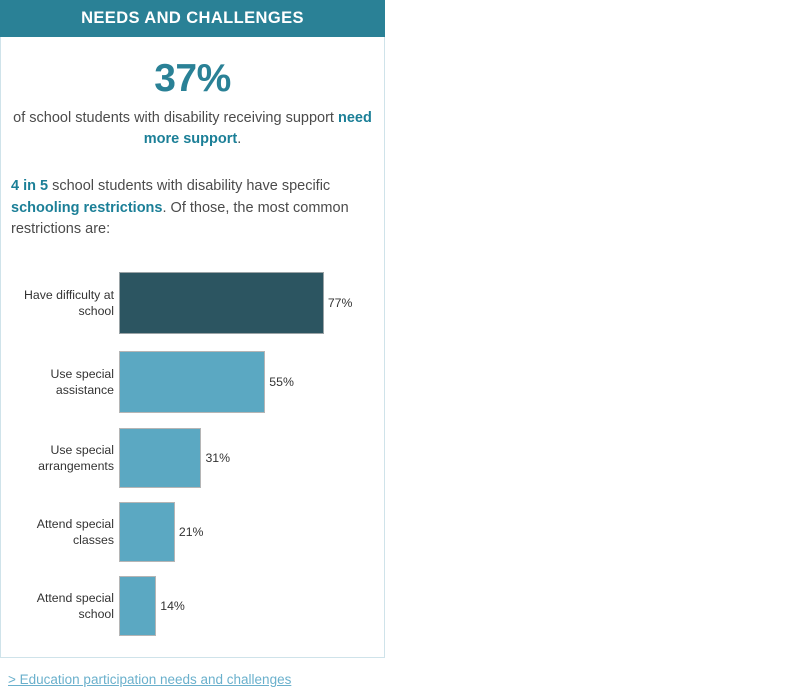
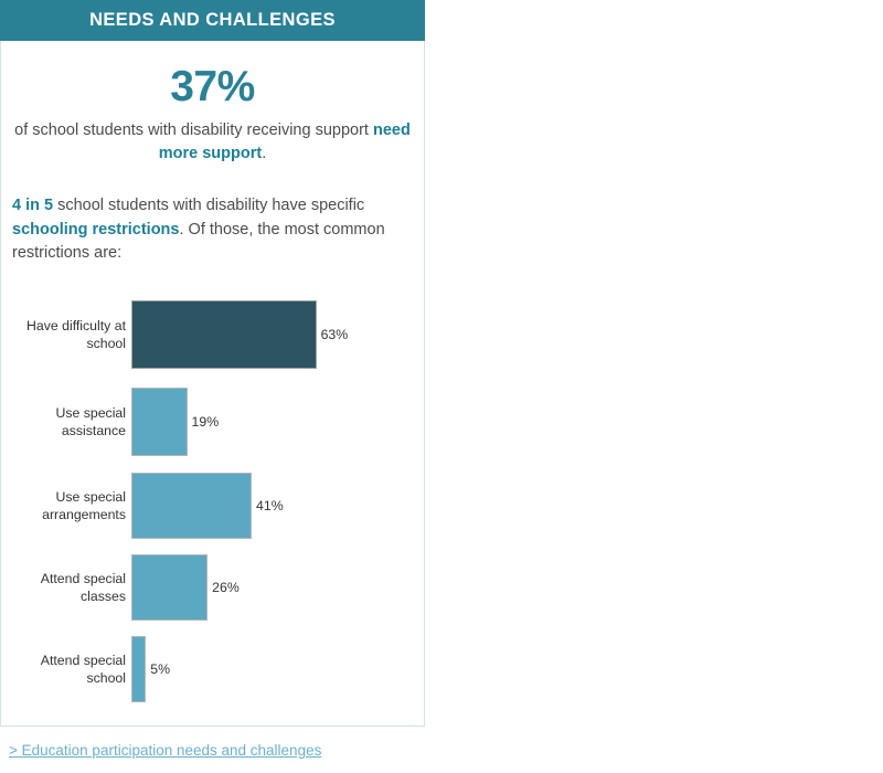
Have difficulty at school: 77% -> 63%
Use special assistance: 55% -> 19%
Use special arrangements: 31% -> 41%
Attend special classes: 21% -> 26%
Attend special school: 14% -> 5%
